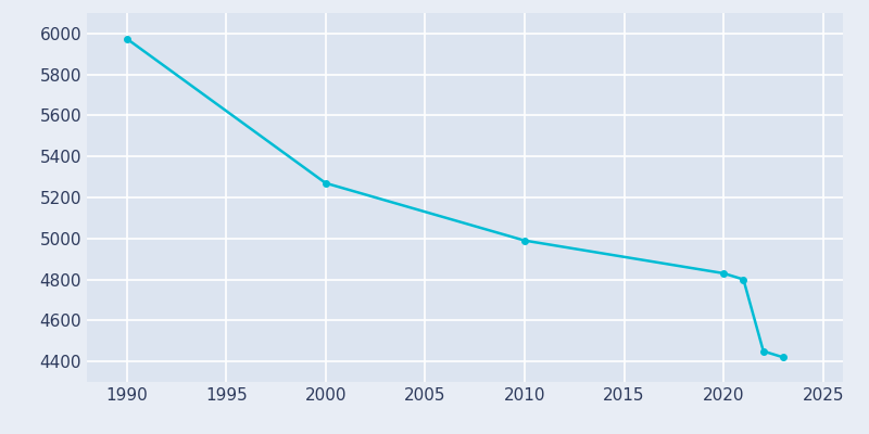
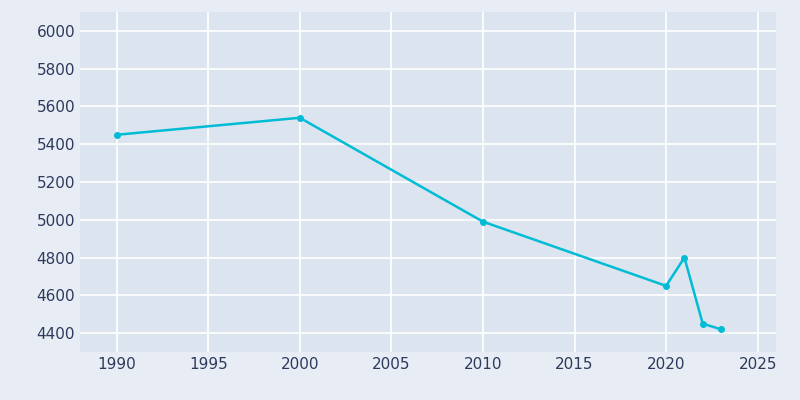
1990: 5980 -> 5450
2000: 5270 -> 5540
2020: 4830 -> 4650
